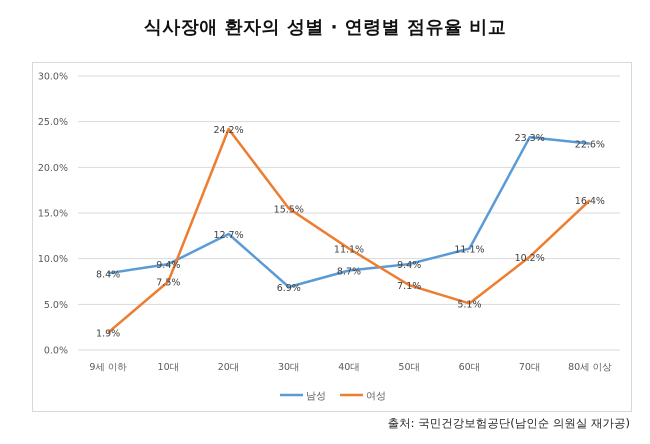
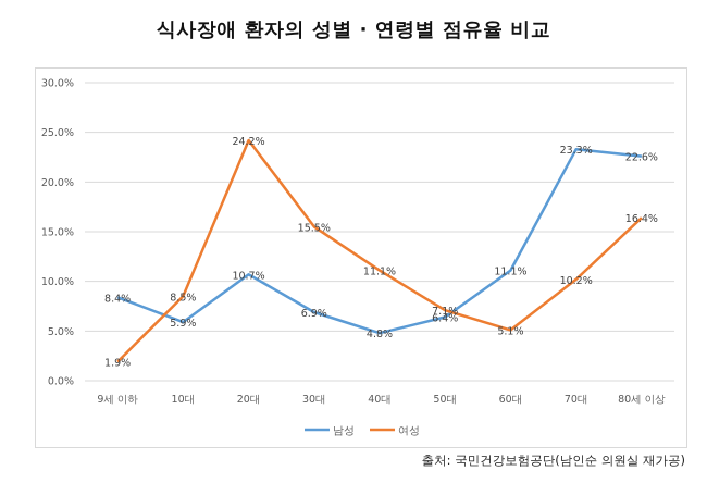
남성/10대: 9.4% -> 5.9%
여성/10대: 7.5% -> 8.5%
남성/20대: 12.7% -> 10.7%
남성/40대: 8.7% -> 4.8%
남성/50대: 9.4% -> 6.4%
